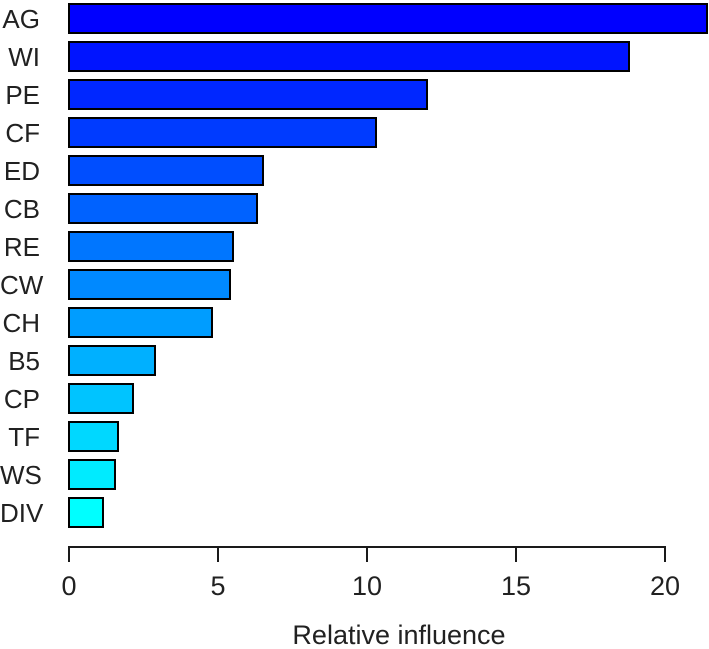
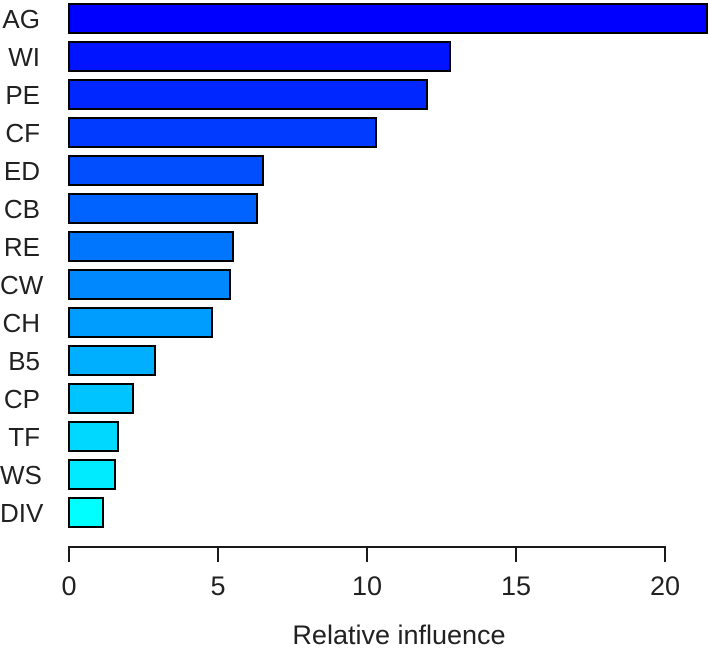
WI: 18.8 -> 12.8
